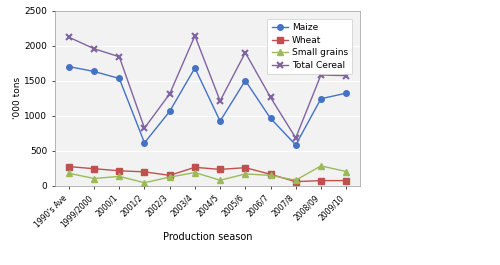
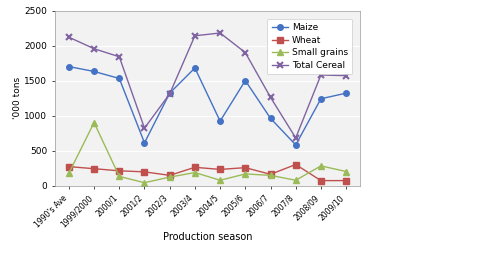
Small grains/1999/2000: 100 -> 900
Maize/2002/3: 1060 -> 1320
Total Cereal/2004/5: 1210 -> 2180
Wheat/2007/8: 60 -> 300
